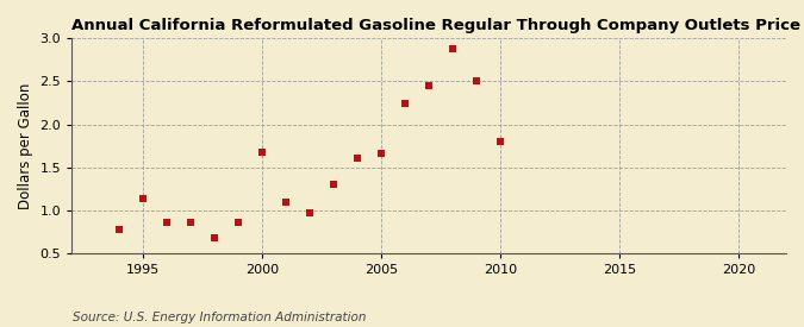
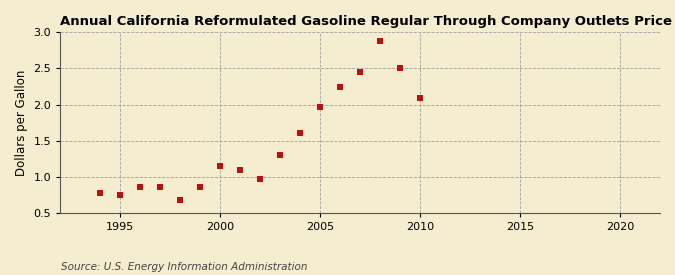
1995: 1.14 -> 0.75
2000: 1.68 -> 1.15
2005: 1.66 -> 1.96
2010: 1.80 -> 2.09
